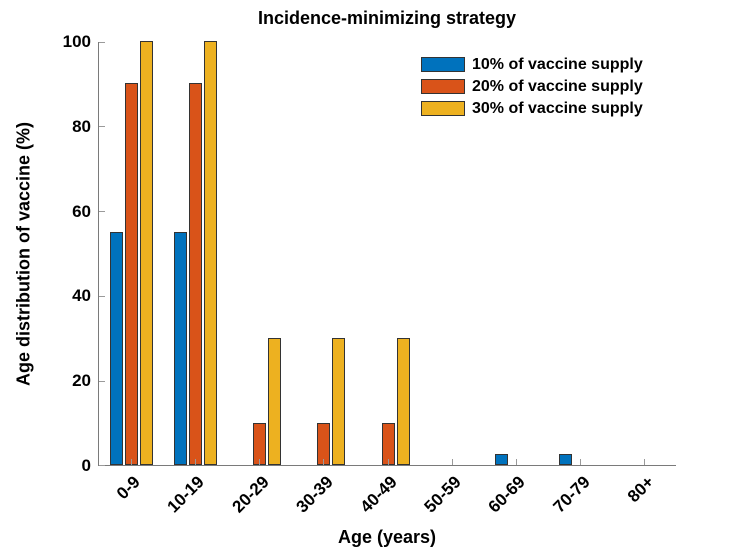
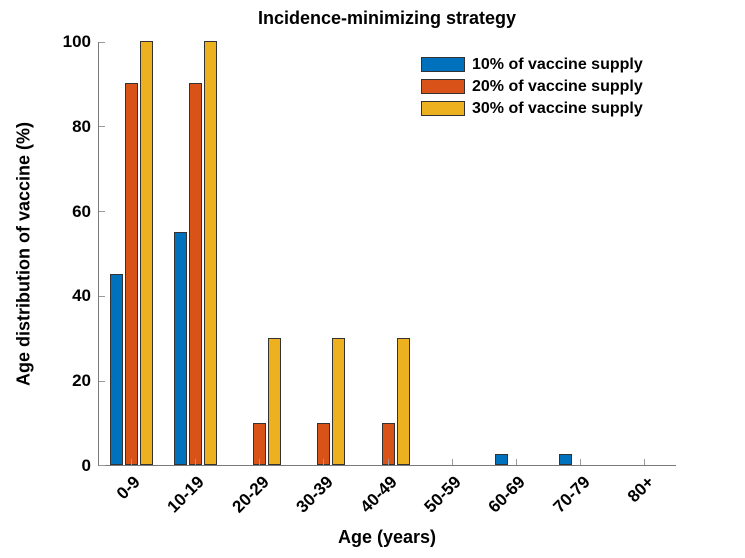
10% of vaccine supply/0-9: 55 -> 45
